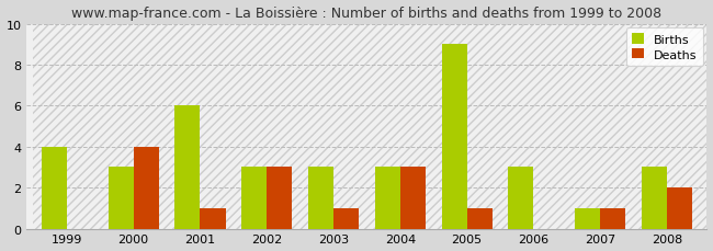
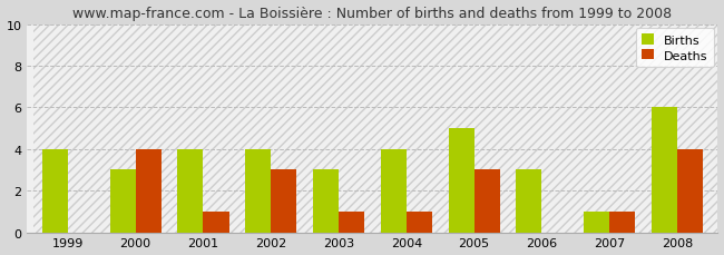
Births/2001: 6 -> 4
Births/2002: 3 -> 4
Births/2004: 3 -> 4
Deaths/2004: 3 -> 1
Births/2005: 9 -> 5
Deaths/2005: 1 -> 3
Births/2008: 3 -> 6
Deaths/2008: 2 -> 4
